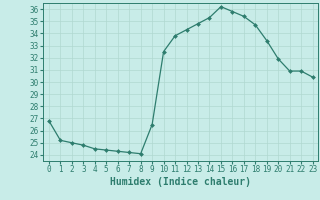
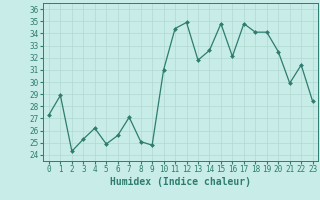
0: 26.8 -> 27.3
1: 25.2 -> 28.9
2: 25.0 -> 24.3
3: 24.8 -> 25.3
4: 24.5 -> 26.2
5: 24.4 -> 24.9
6: 24.3 -> 25.6
7: 24.2 -> 27.1
8: 24.1 -> 25.1
9: 26.5 -> 24.8
10: 32.5 -> 31.0
11: 33.8 -> 34.4
12: 34.3 -> 34.9
13: 34.8 -> 31.8
14: 35.3 -> 32.6
15: 36.2 -> 34.8
16: 35.8 -> 32.1
17: 35.4 -> 34.8
18: 34.7 -> 34.1
19: 33.4 -> 34.1
20: 31.9 -> 32.5
21: 30.9 -> 29.9
22: 30.9 -> 31.4
23: 30.4 -> 28.4
